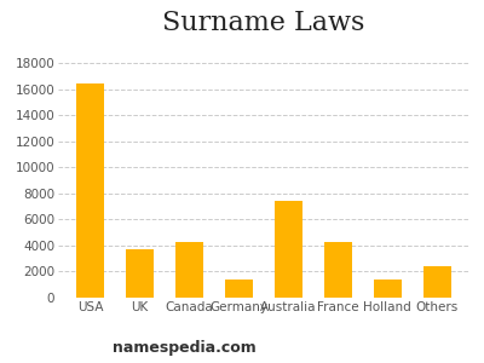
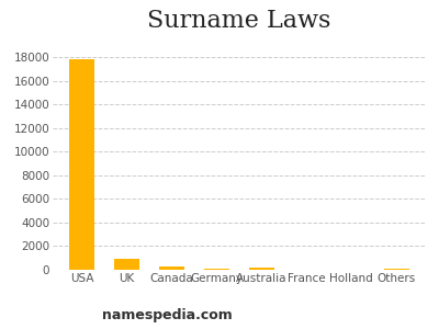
USA: 16400 -> 17800
UK: 3700 -> 1000
Canada: 4300 -> 300
Germany: 1400 -> 100
Australia: 7400 -> 200
France: 4300 -> 0
Holland: 1400 -> 0
Others: 2400 -> 100
